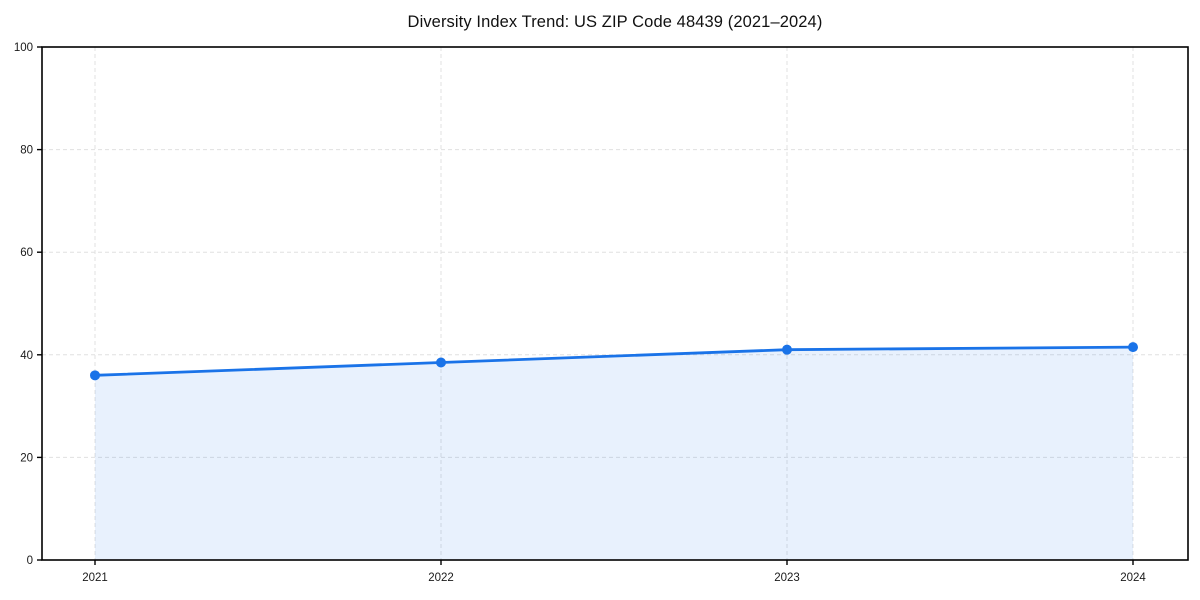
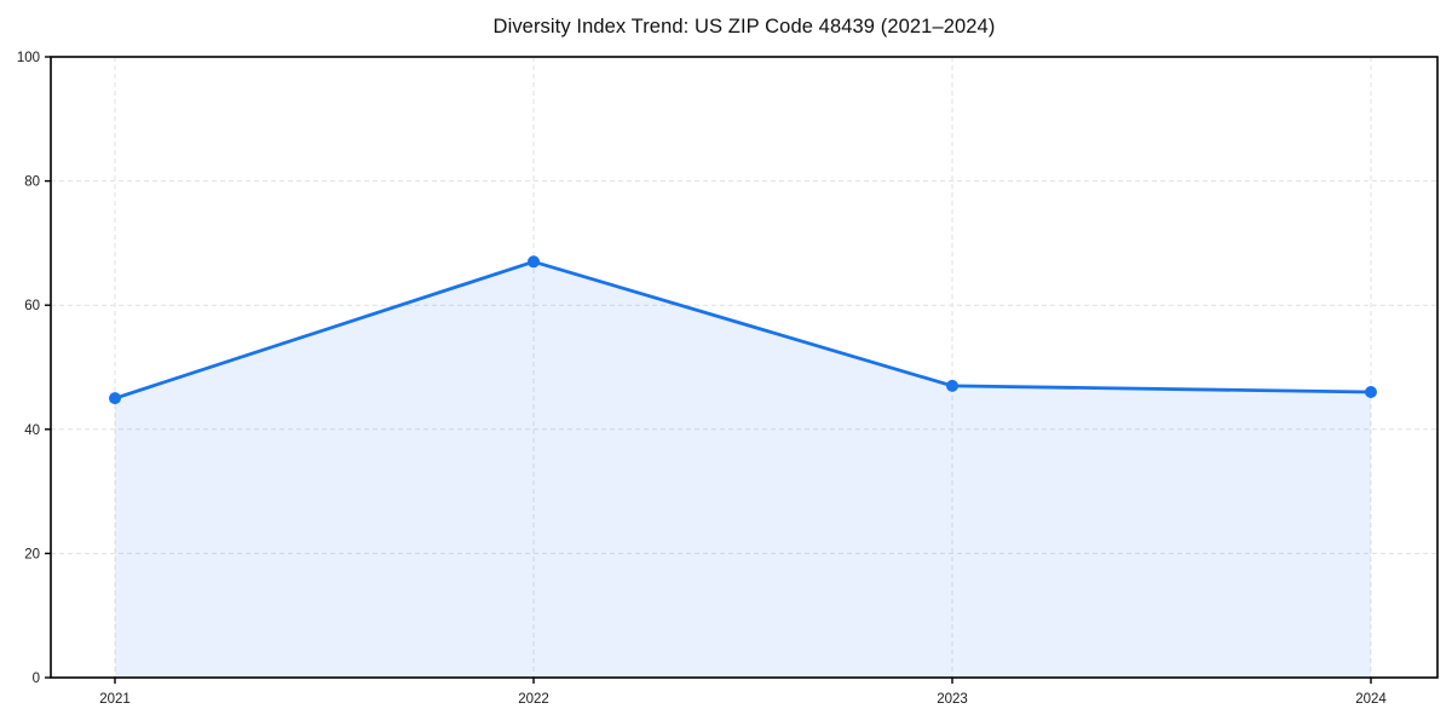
2021: 36 -> 45
2022: 38 -> 67
2023: 41 -> 47
2024: 42 -> 46
